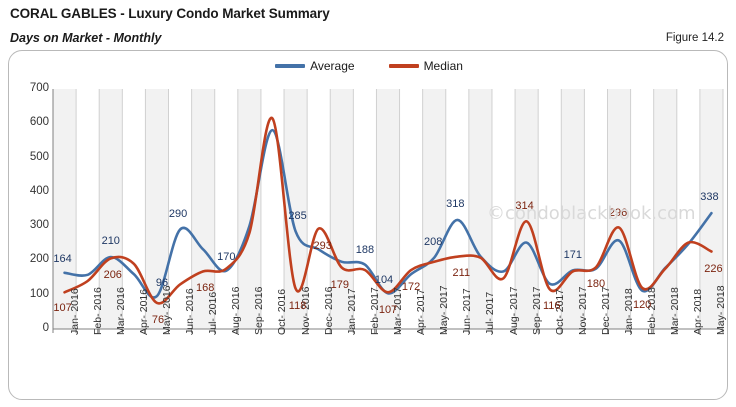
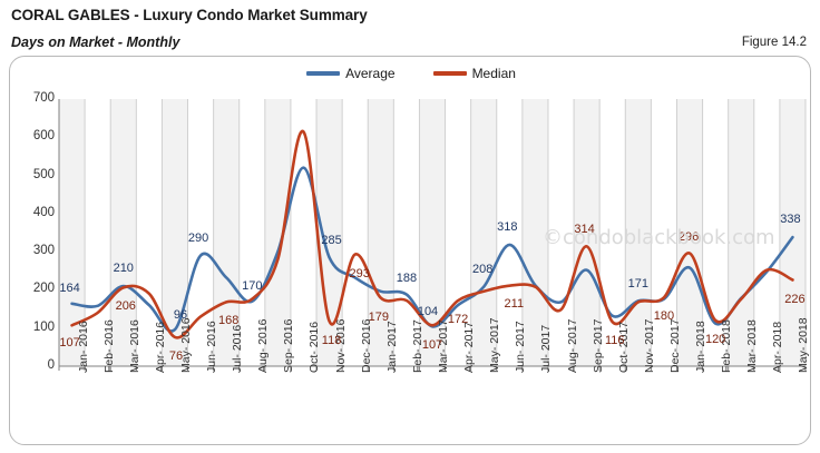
Average/Oct- 2016: 580 -> 520
